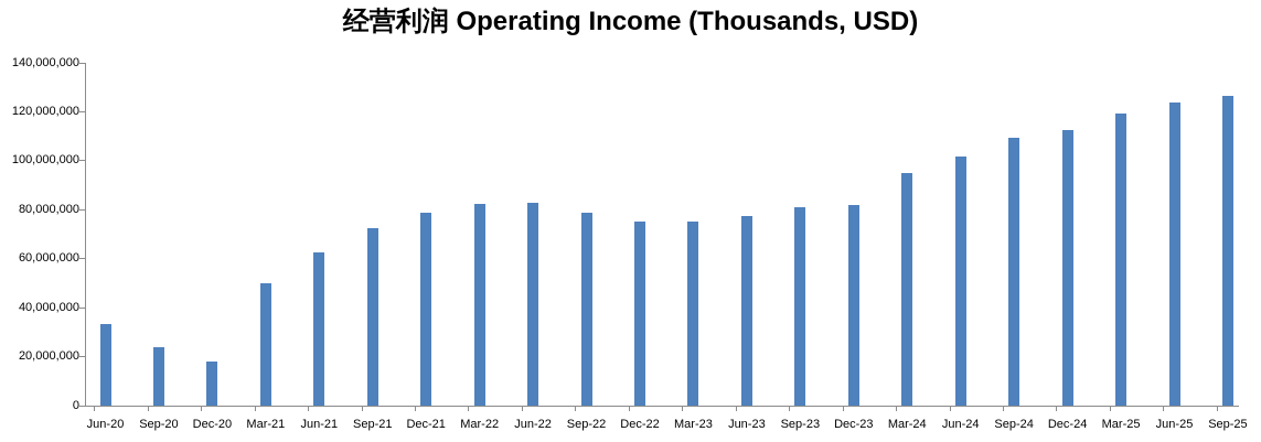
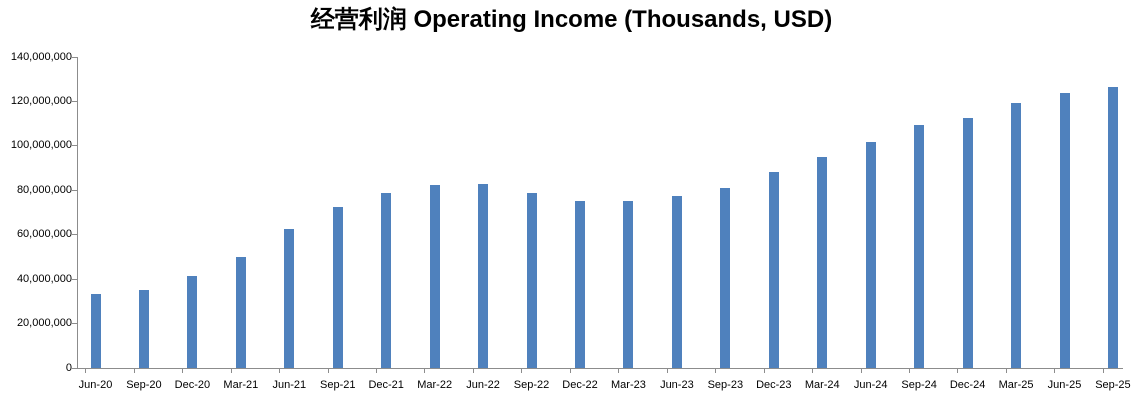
Sep-20: 24000000 -> 35000000
Dec-20: 18000000 -> 41000000
Dec-23: 82000000 -> 88000000
